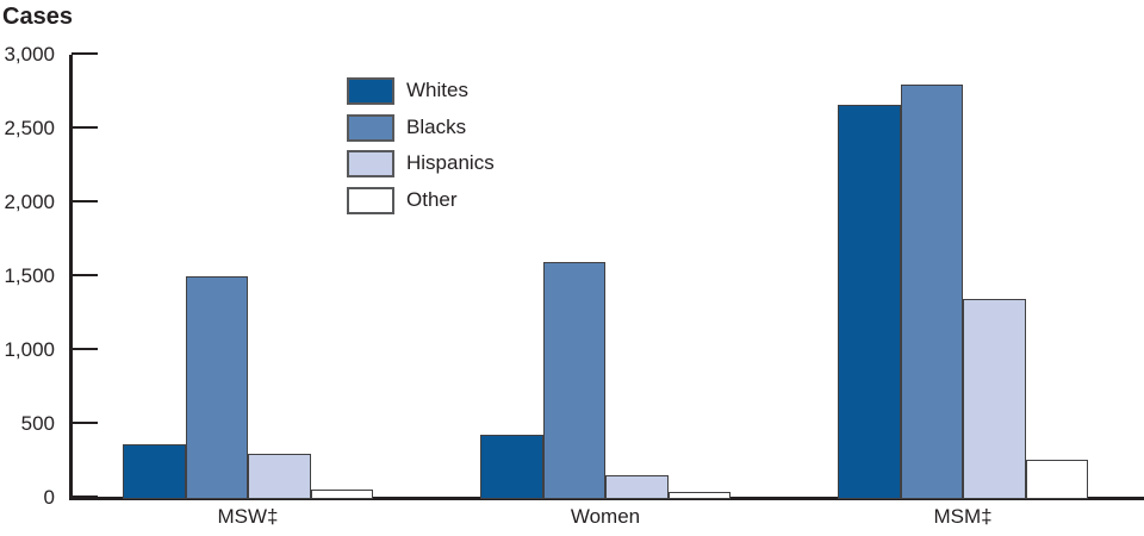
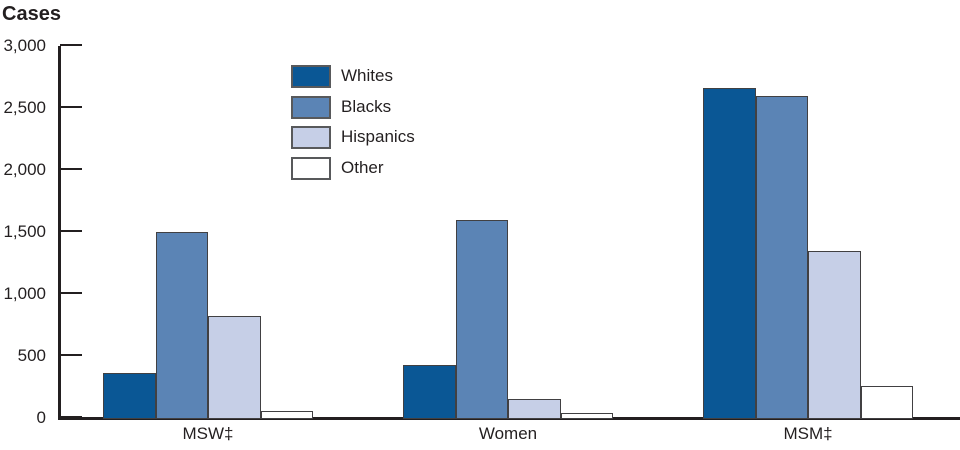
Hispanics/MSW‡: 300 -> 820
Blacks/MSM‡: 2800 -> 2600
